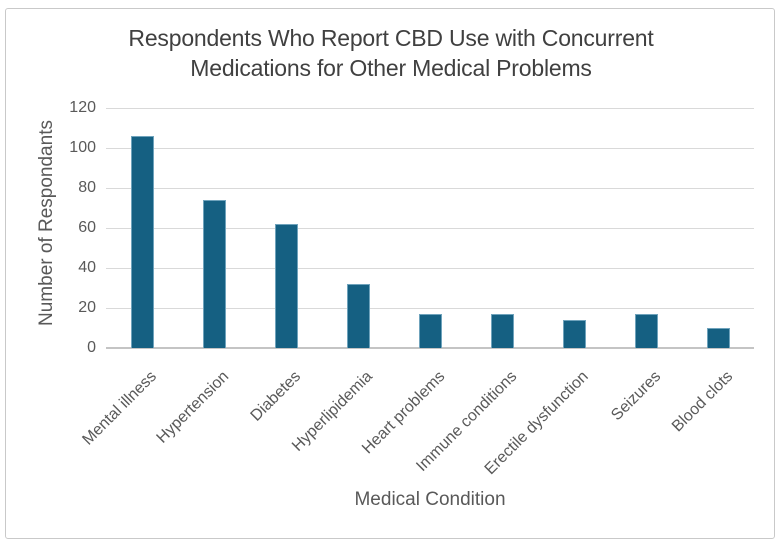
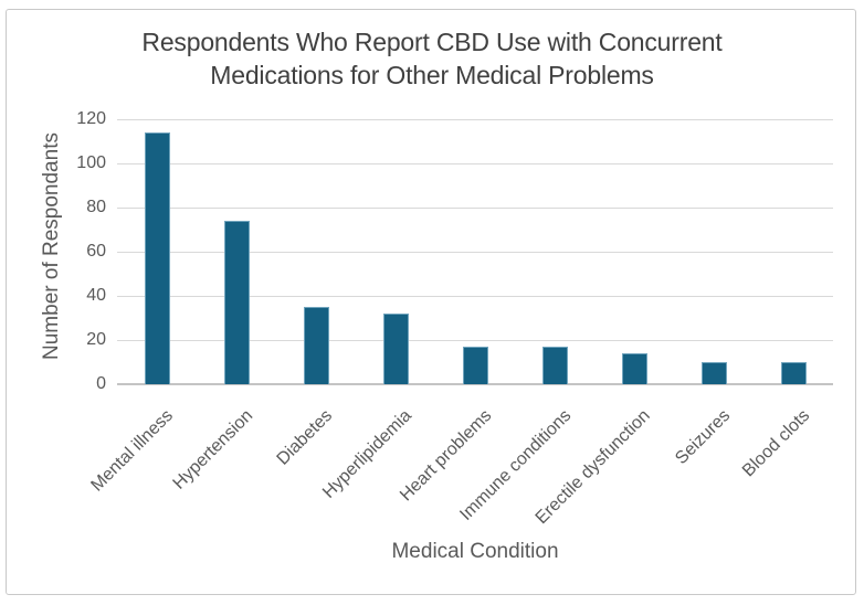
Mental illness: 106 -> 114
Diabetes: 62 -> 35
Seizures: 17 -> 10
